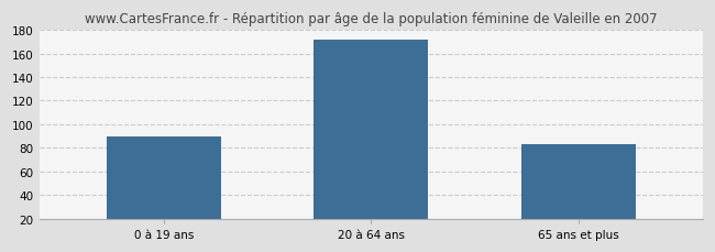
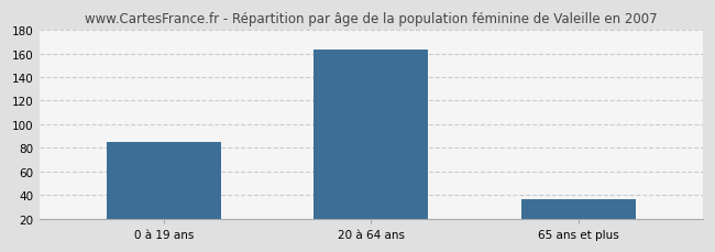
0 à 19 ans: 90 -> 85
20 à 64 ans: 172 -> 163
65 ans et plus: 83 -> 37
